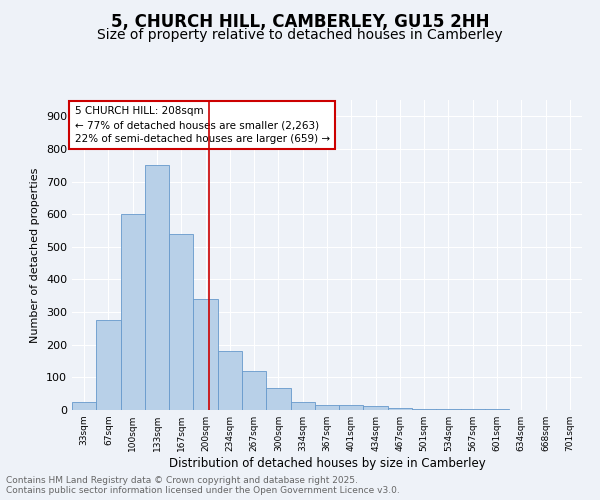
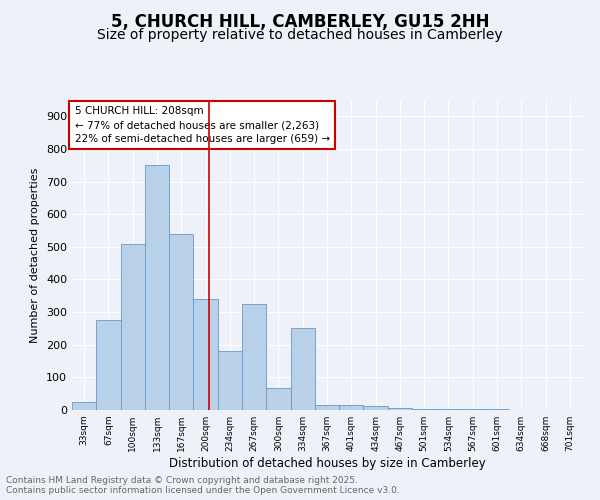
100sqm: 600 -> 510
267sqm: 118 -> 325
334sqm: 25 -> 250
